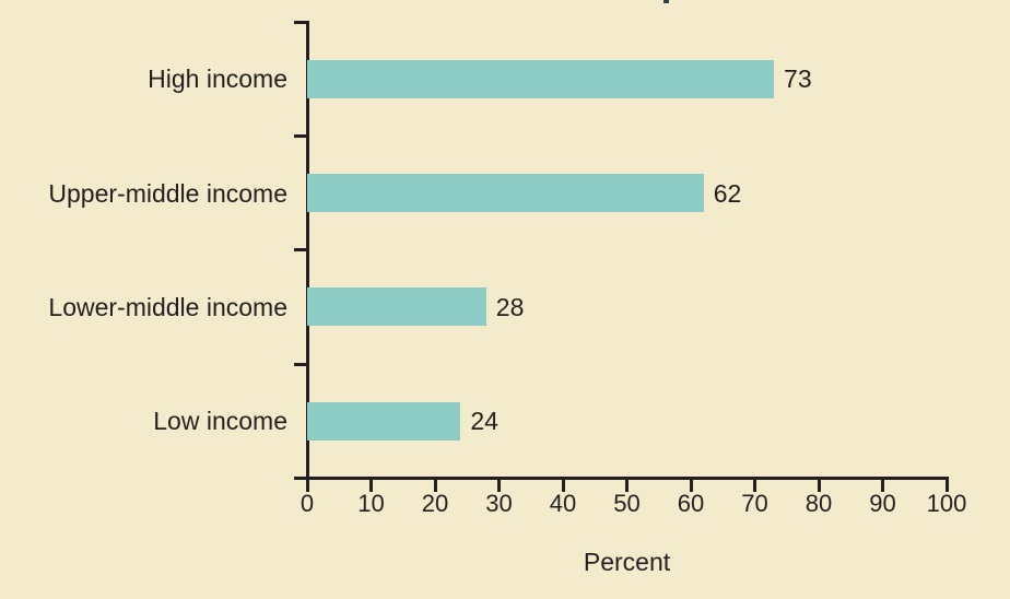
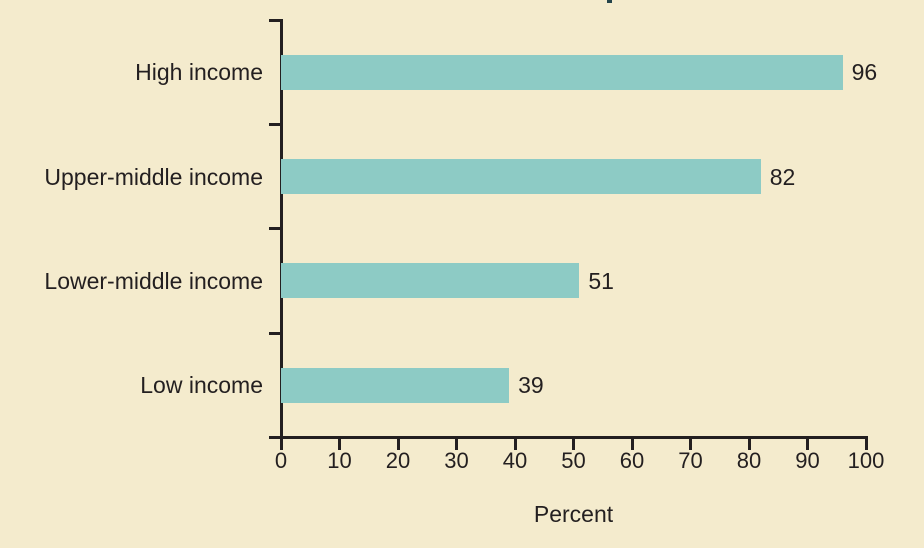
High income: 73 -> 96
Upper-middle income: 62 -> 82
Lower-middle income: 28 -> 51
Low income: 24 -> 39
